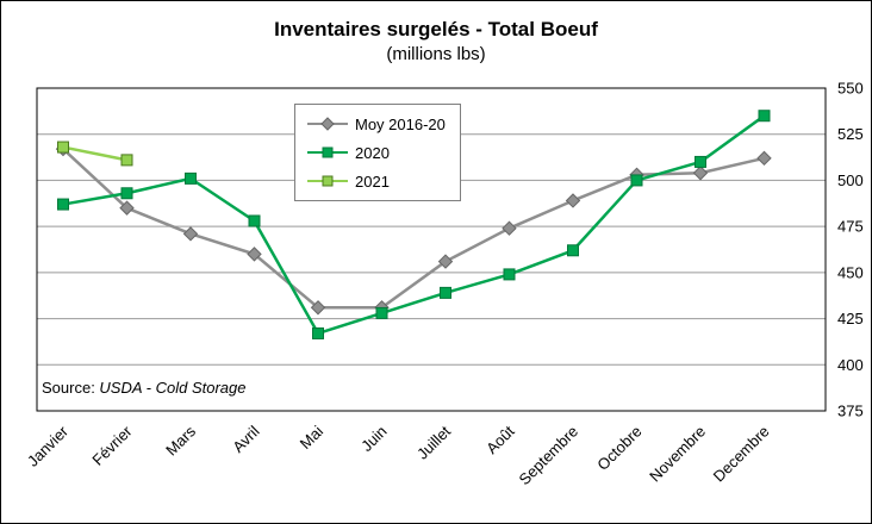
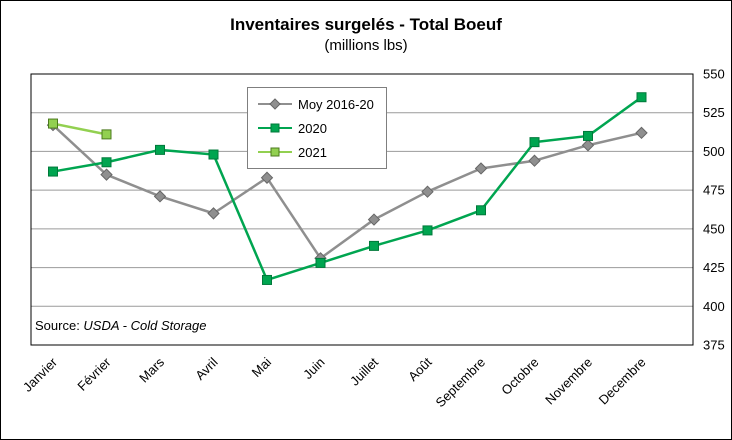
2020/Avril: 478 -> 498
Moy 2016-20/Mai: 431 -> 483
Moy 2016-20/Octobre: 503 -> 494
2020/Octobre: 500 -> 506
